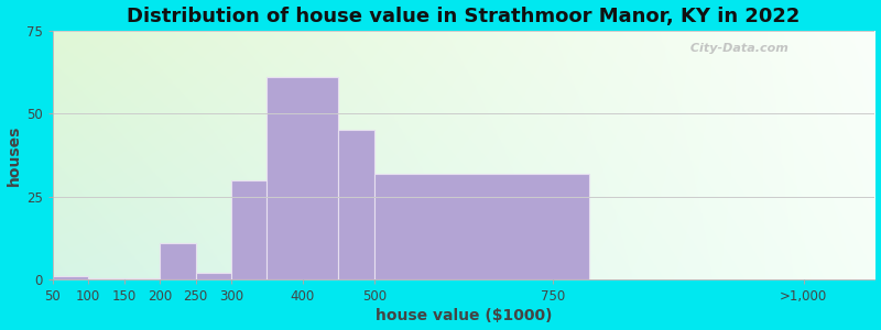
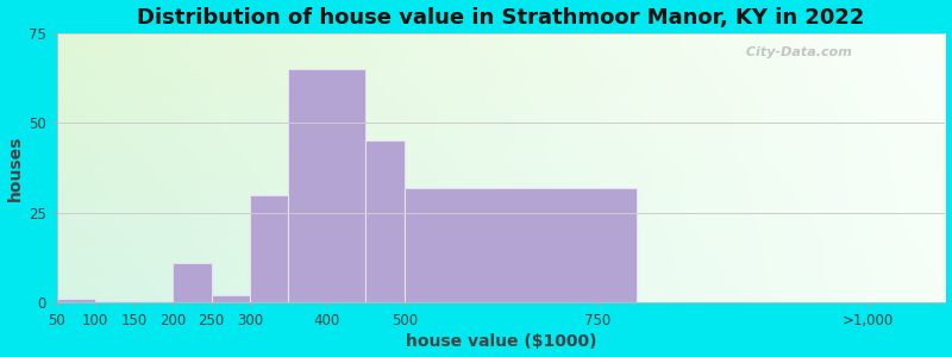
400: 61.0 -> 65.0
